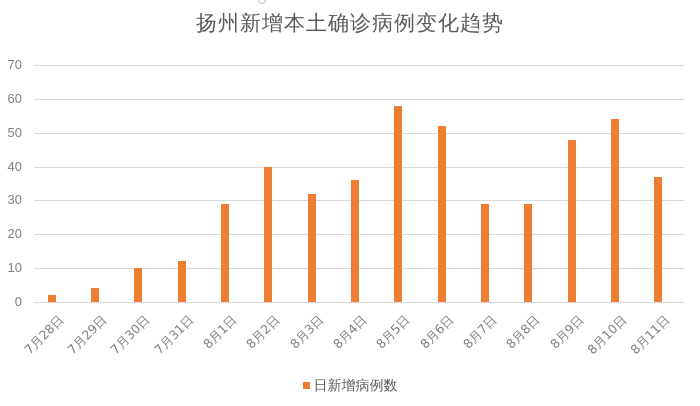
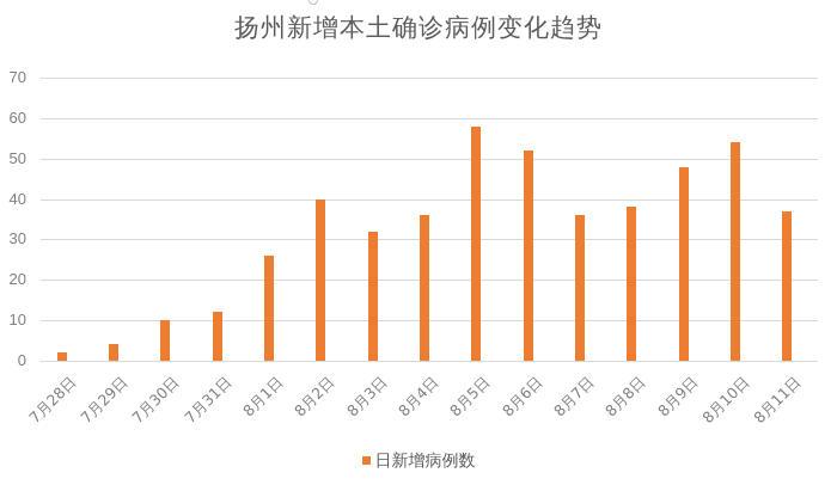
8月1日: 29 -> 26
8月7日: 29 -> 36
8月8日: 29 -> 38
